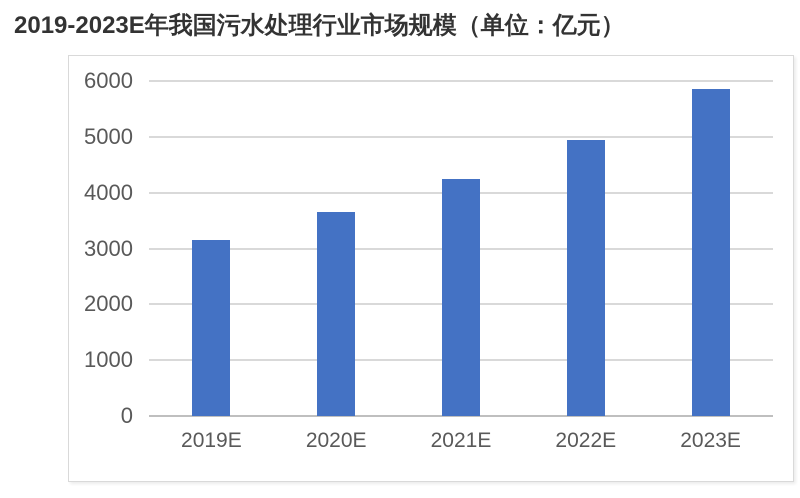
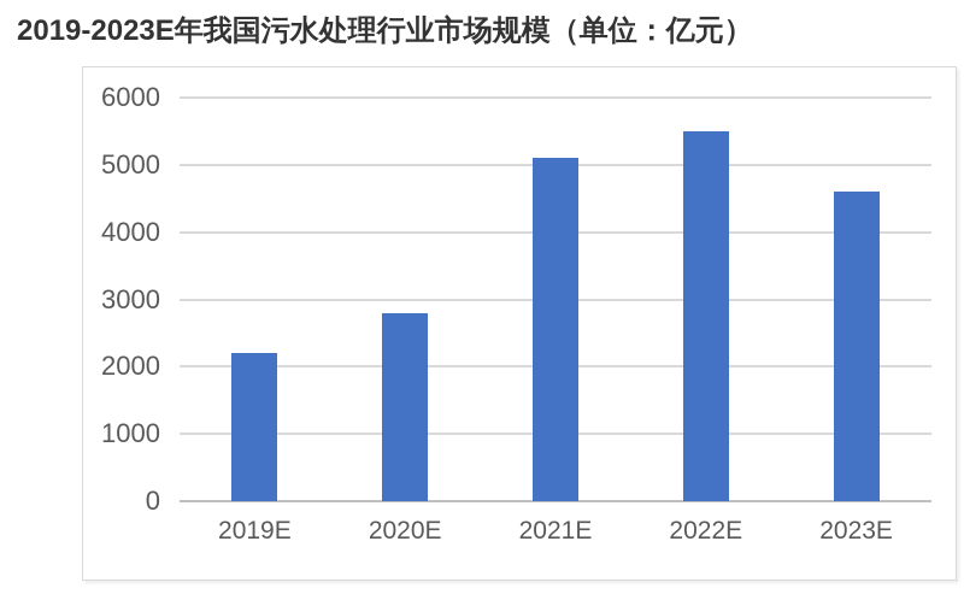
2019E: 3200 -> 2200
2020E: 3600 -> 2800
2021E: 4200 -> 5100
2022E: 5000 -> 5500
2023E: 5800 -> 4600
